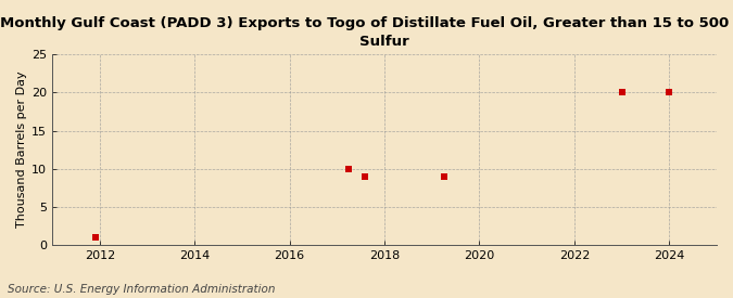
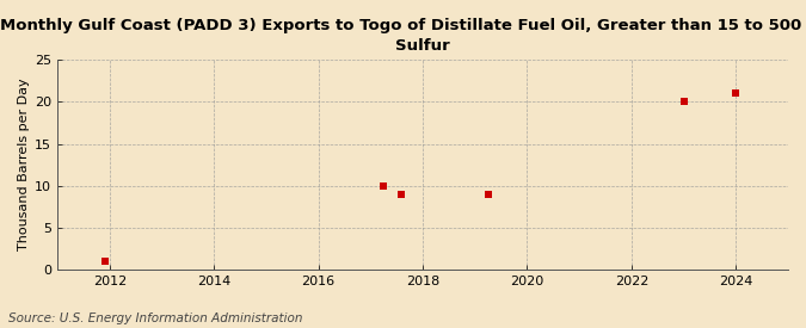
2024: 20 -> 21
